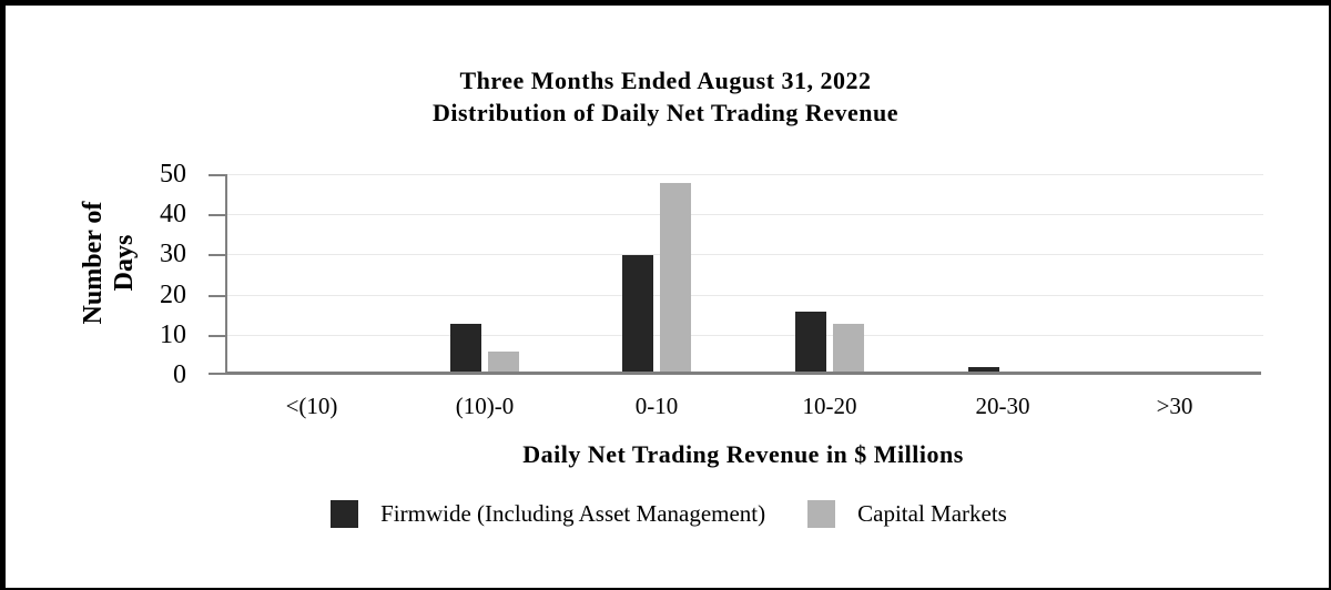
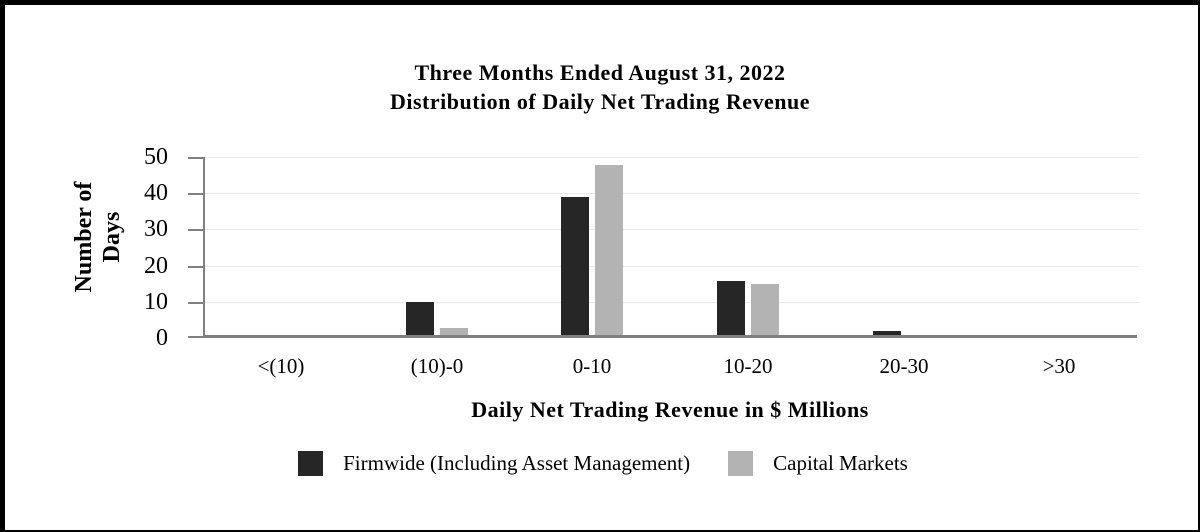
Firmwide (Including Asset Management)/(10)-0: 12 -> 9
Capital Markets/(10)-0: 5 -> 2
Firmwide (Including Asset Management)/0-10: 29 -> 38
Capital Markets/10-20: 12 -> 14
